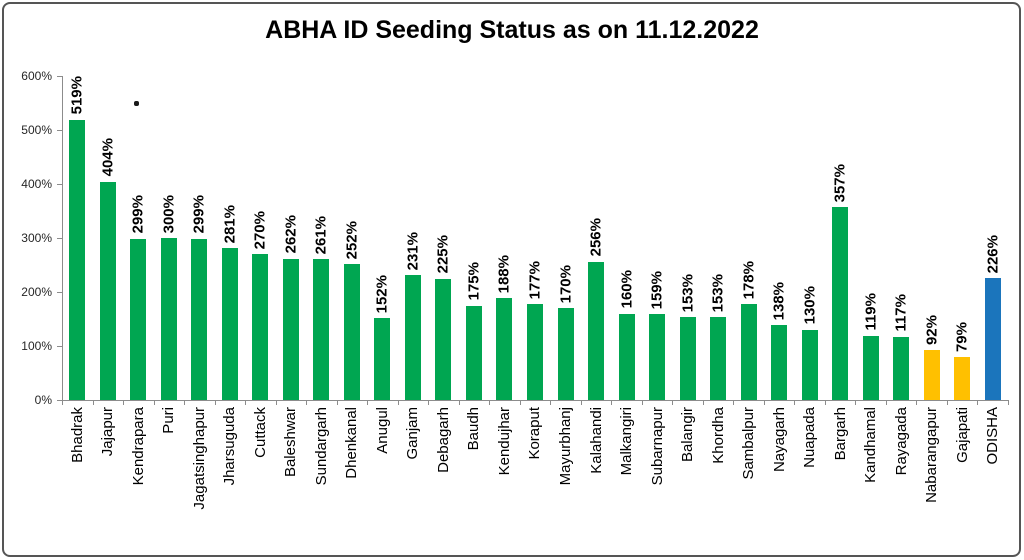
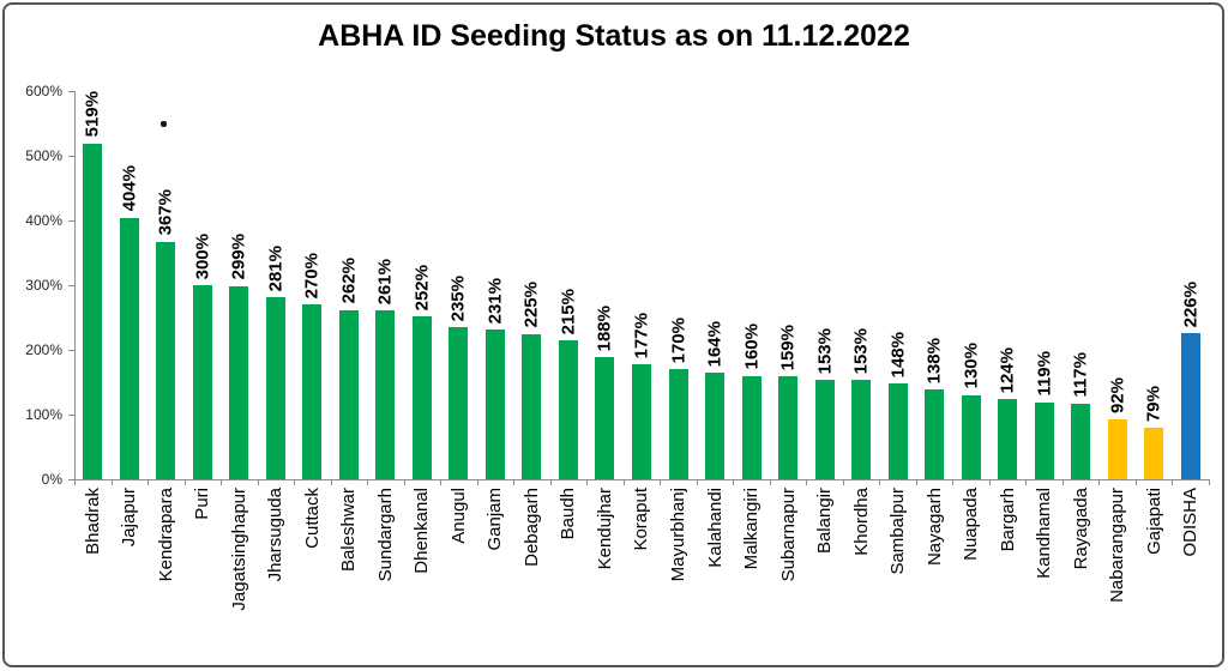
Kendrapara: 299% -> 367%
Anugul: 152% -> 235%
Baudh: 175% -> 215%
Kalahandi: 256% -> 164%
Sambalpur: 178% -> 148%
Bargarh: 357% -> 124%
